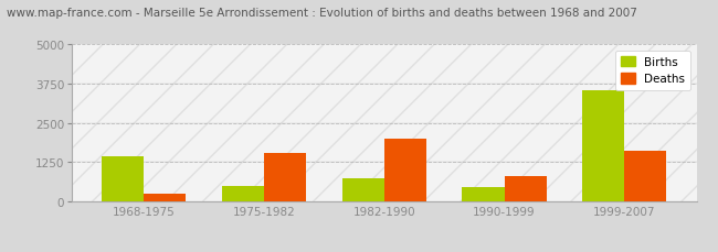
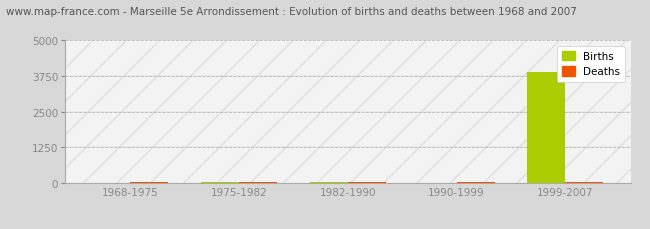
Births/1968-1975: 1450 -> 20
Deaths/1968-1975: 250 -> 30
Births/1975-1982: 500 -> 20
Deaths/1975-1982: 1550 -> 40
Births/1982-1990: 750 -> 20
Deaths/1982-1990: 2000 -> 40
Births/1990-1999: 450 -> 10
Deaths/1990-1999: 800 -> 40
Births/1999-2007: 3550 -> 3900
Deaths/1999-2007: 1600 -> 30
